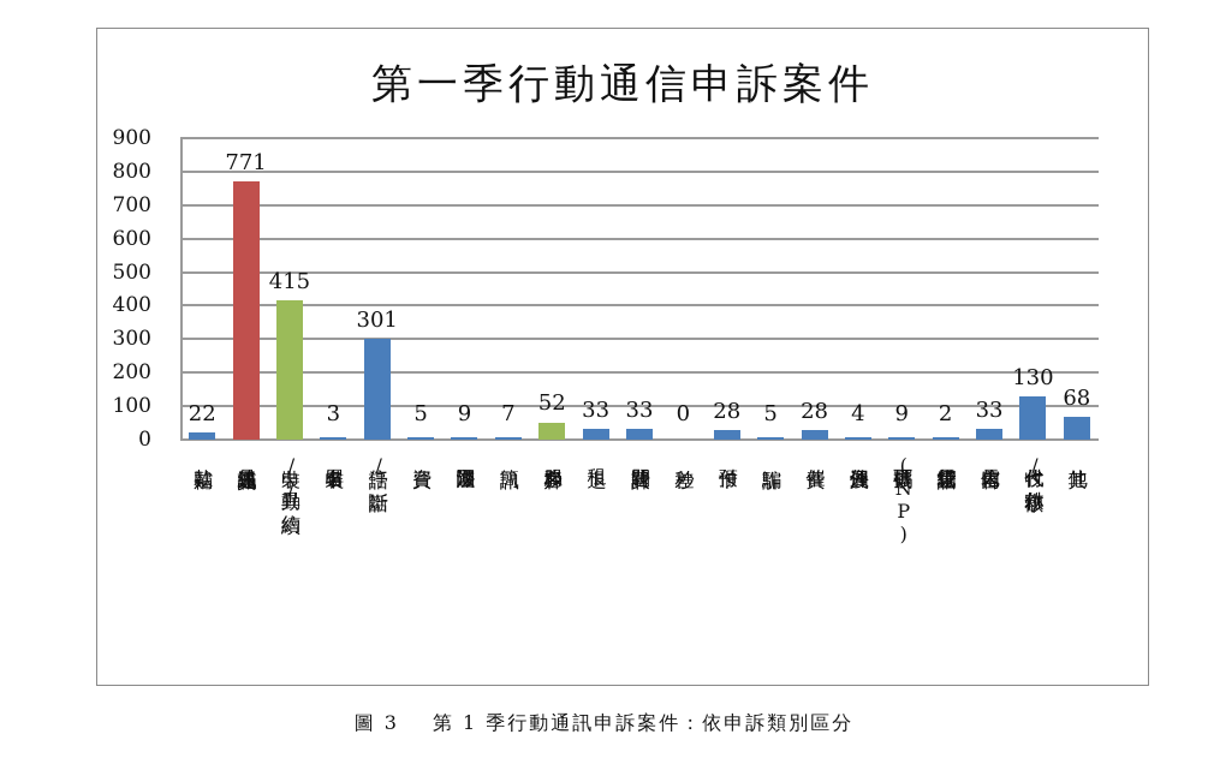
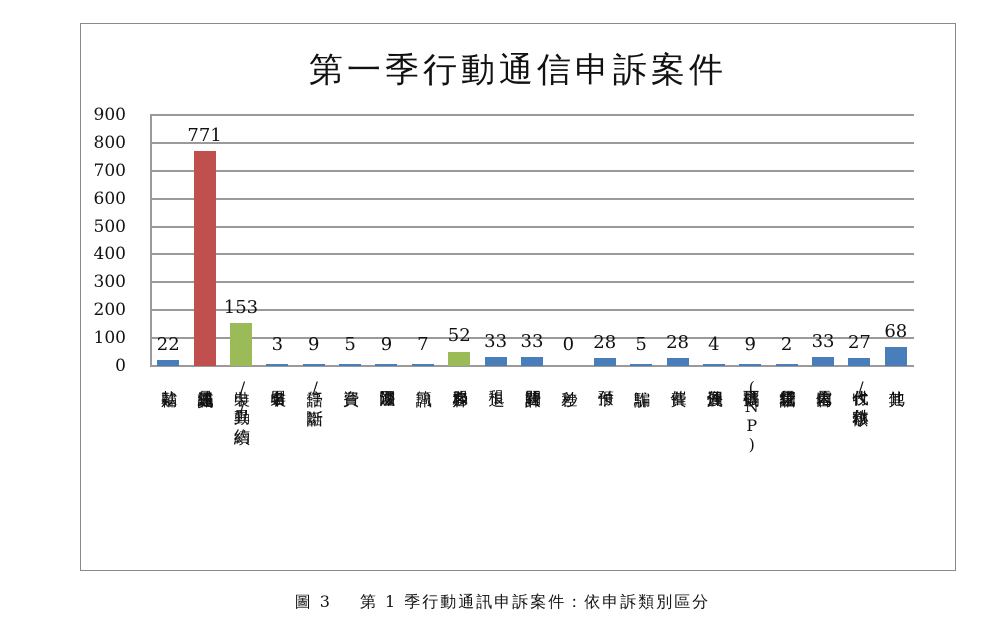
申裝/異動/續約: 415 -> 153
停話/斷話: 301 -> 9
代收代付/小額付款: 130 -> 27
